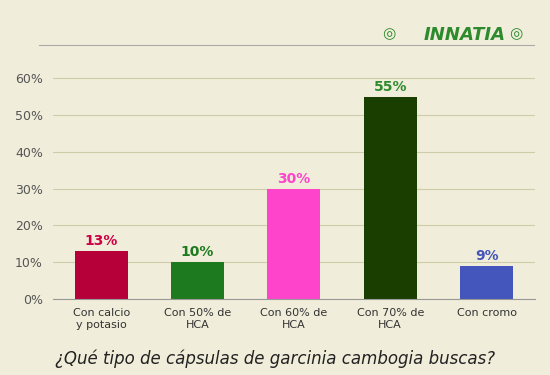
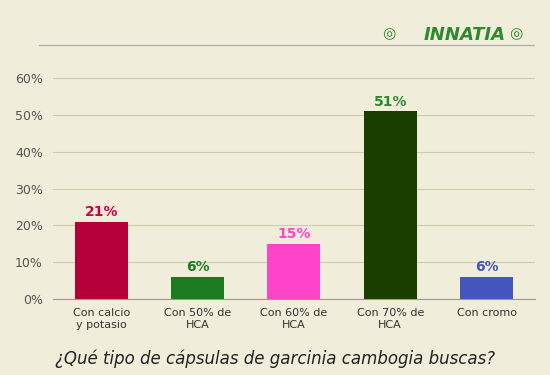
Con calcio y potasio: 13% -> 21%
Con 50% de HCA: 10% -> 6%
Con 60% de HCA: 30% -> 15%
Con 70% de HCA: 55% -> 51%
Con cromo: 9% -> 6%
